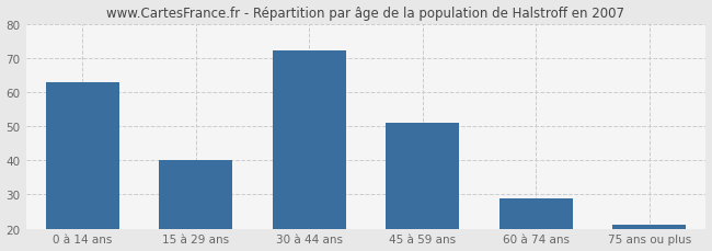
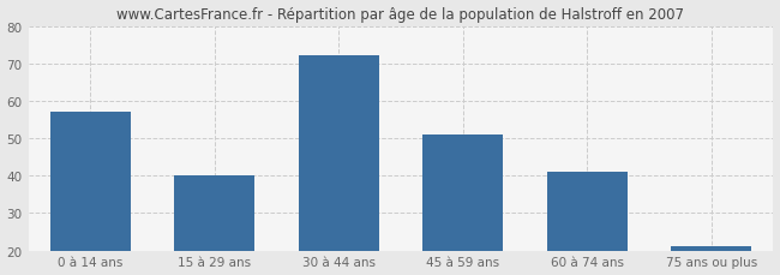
0 à 14 ans: 63 -> 57
60 à 74 ans: 29 -> 41
